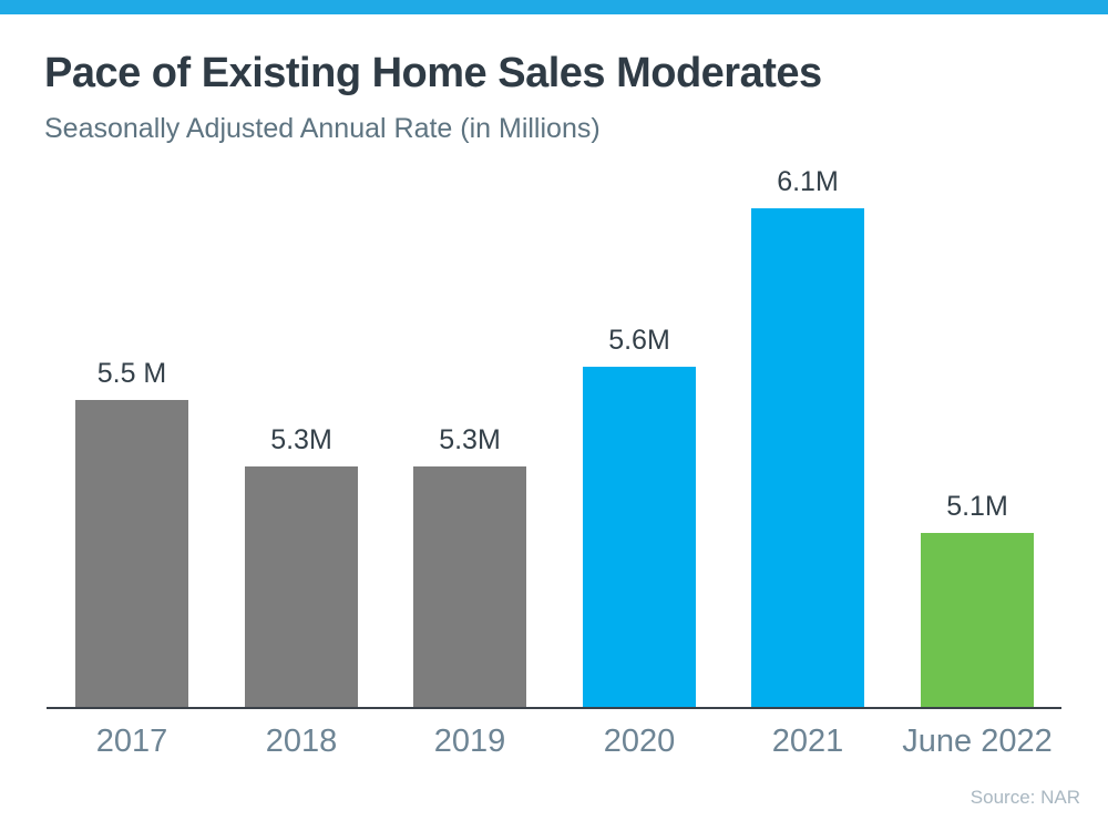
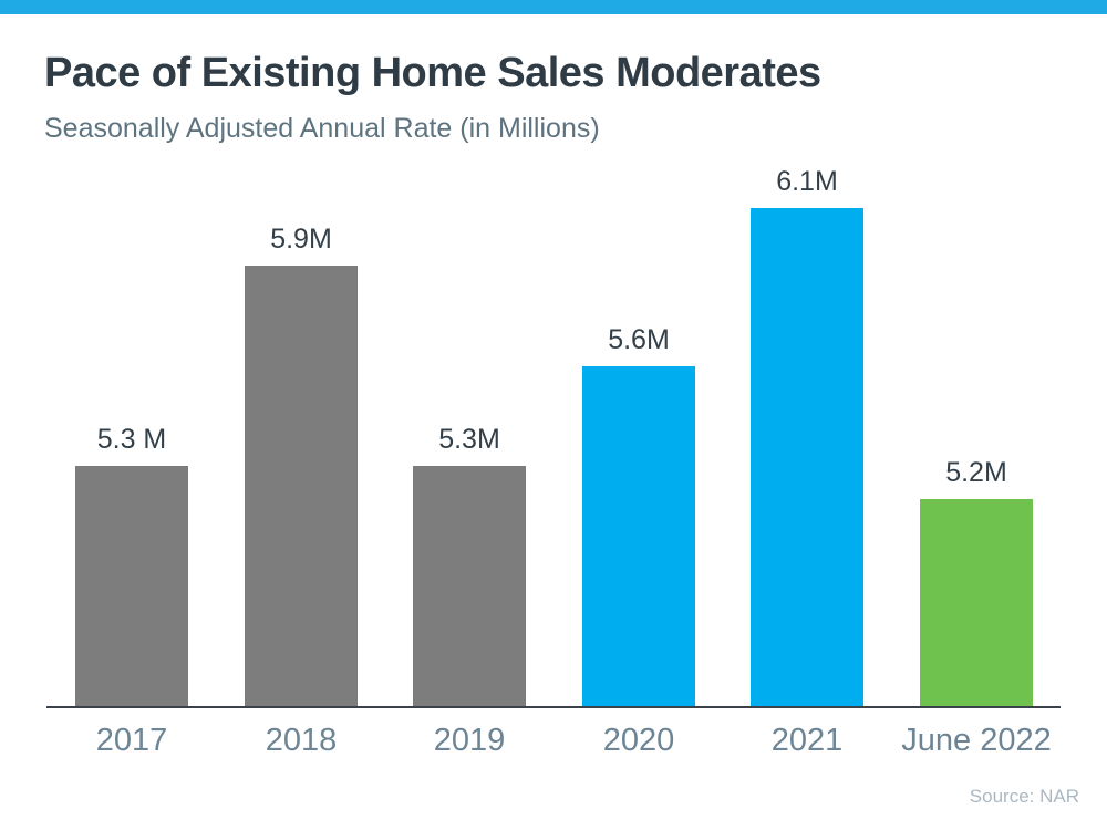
2017: 5.5 -> 5.3
2018: 5.3M -> 5.9M
June 2022: 5.1M -> 5.2M
